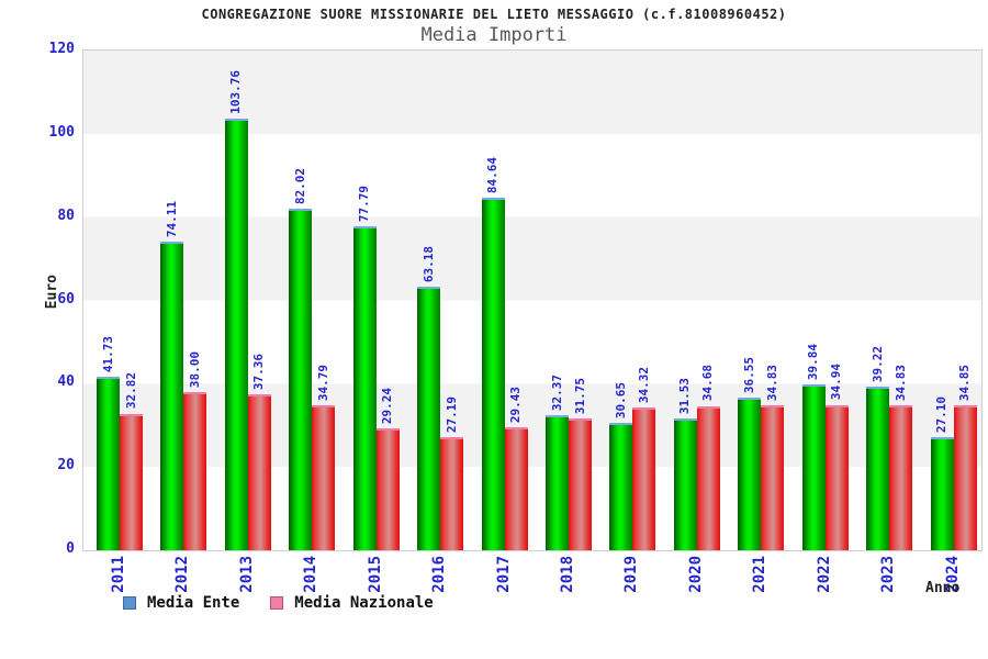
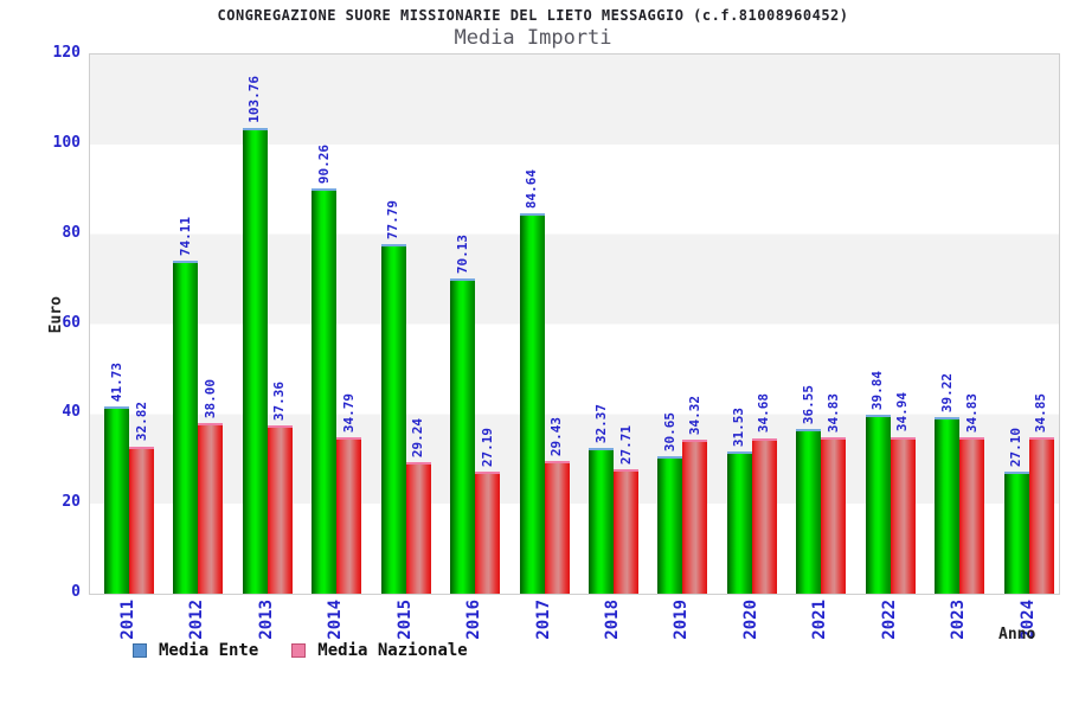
Media Ente/2014: 82.02 -> 90.26
Media Ente/2016: 63.18 -> 70.13
Media Nazionale/2018: 31.75 -> 27.71
